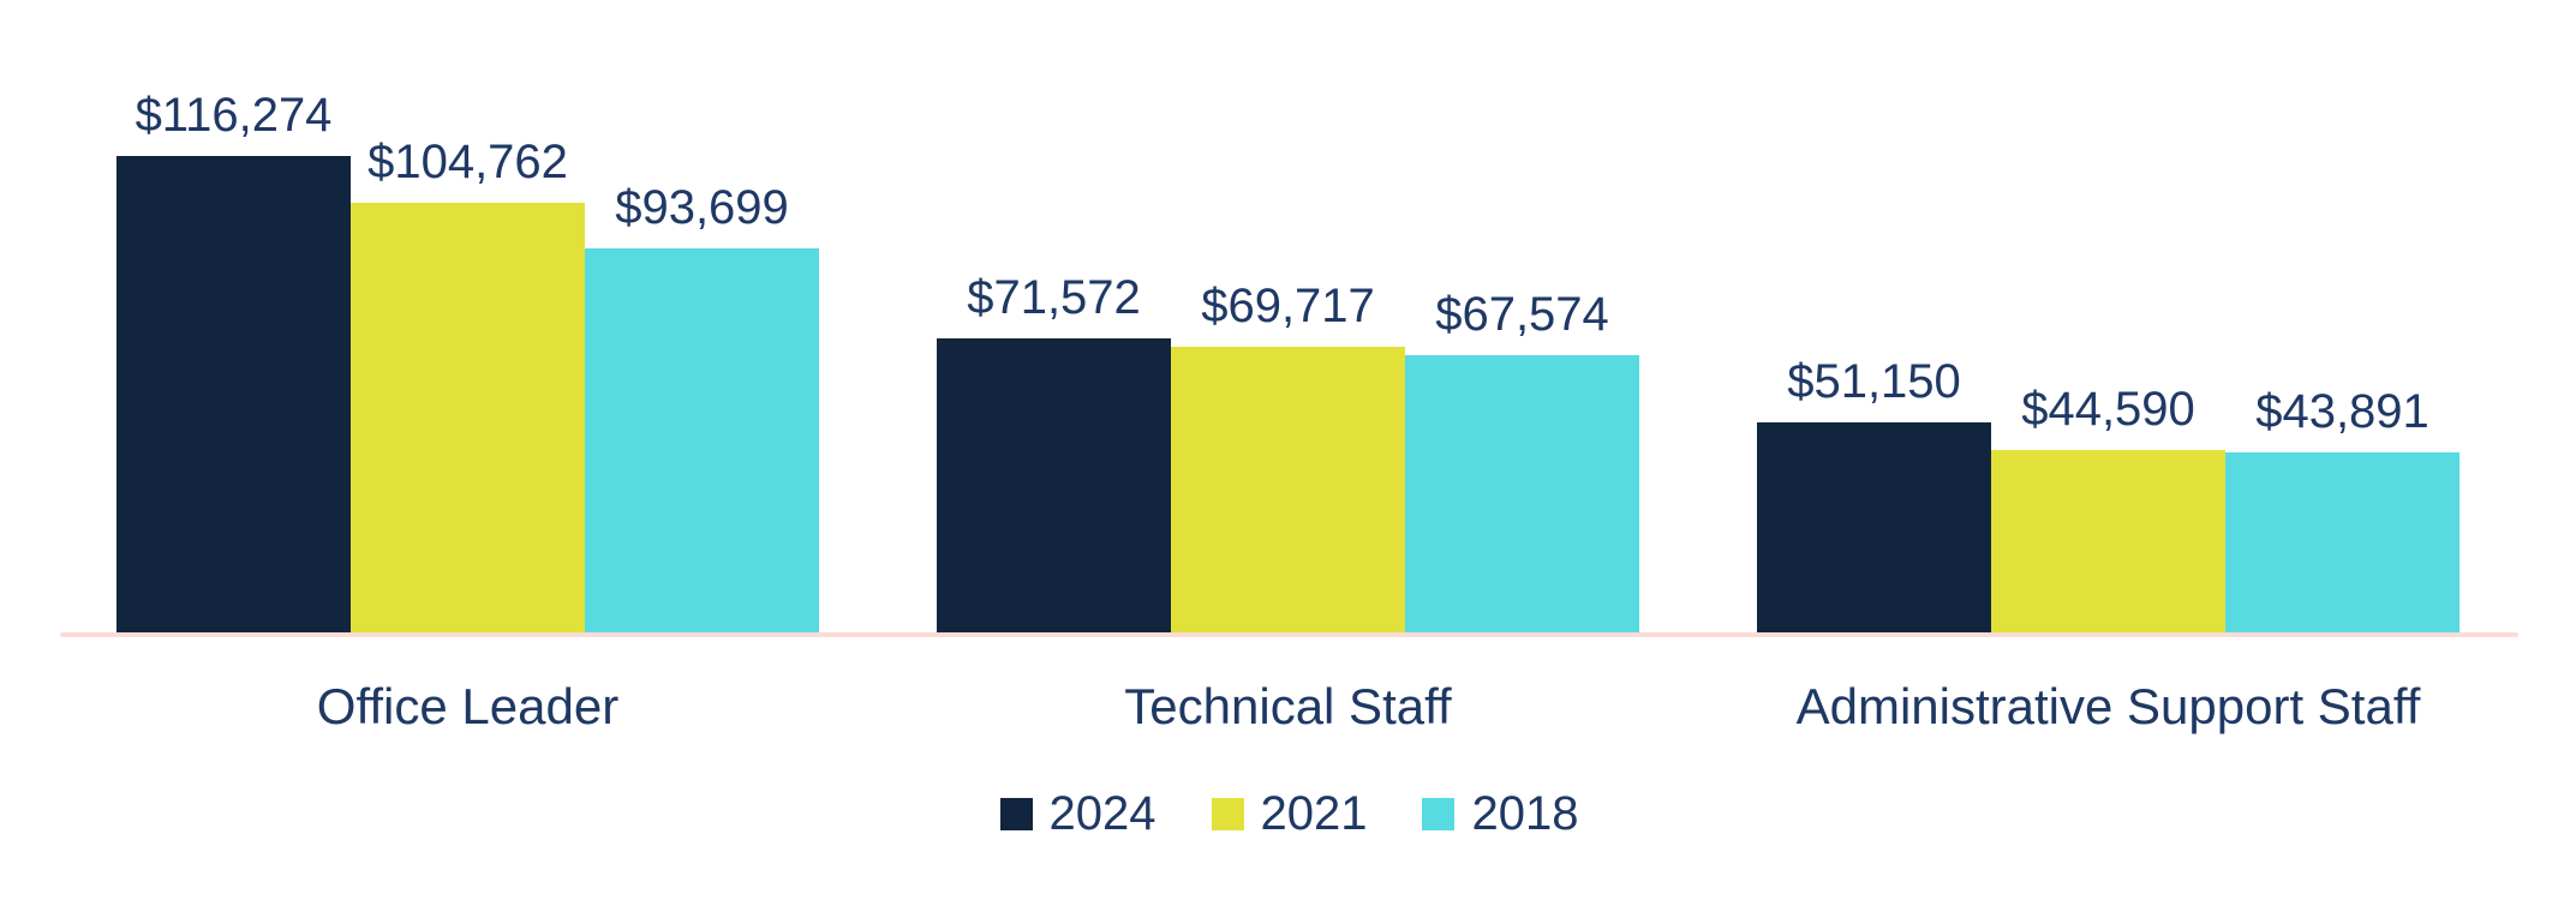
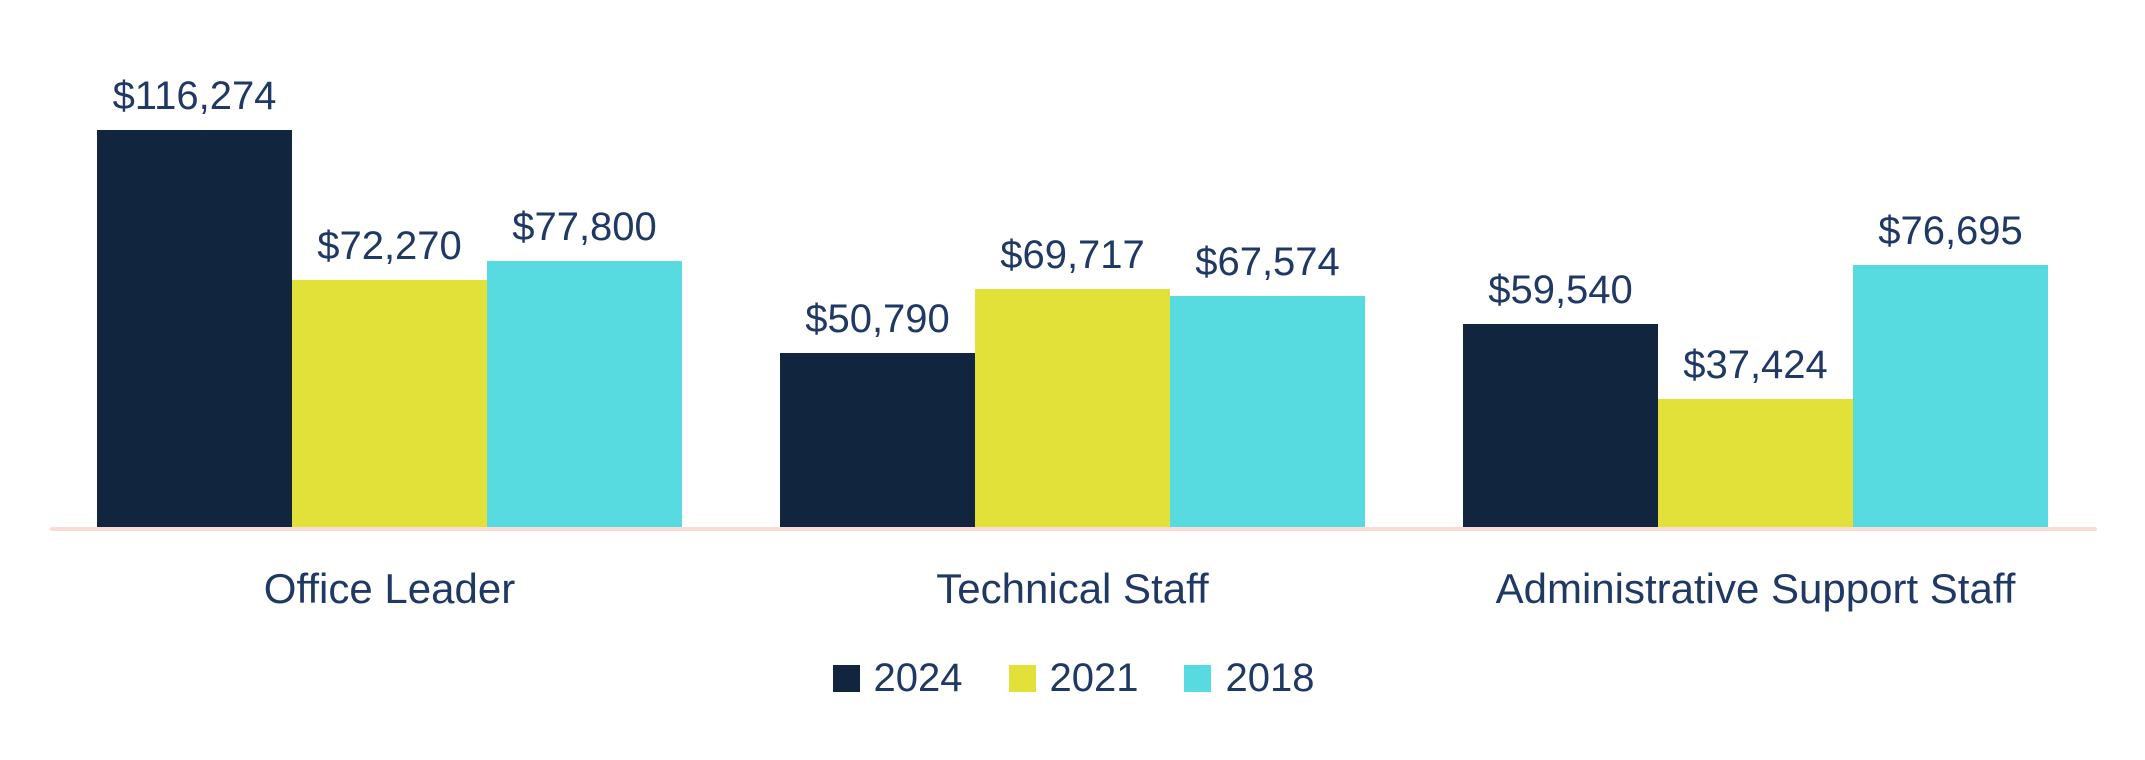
2021/Office Leader: $104,762 -> $72,270
2018/Office Leader: $93,699 -> $77,800
2024/Technical Staff: $71,572 -> $50,790
2024/Administrative Support Staff: $51,150 -> $59,540
2021/Administrative Support Staff: $44,590 -> $37,424
2018/Administrative Support Staff: $43,891 -> $76,695
